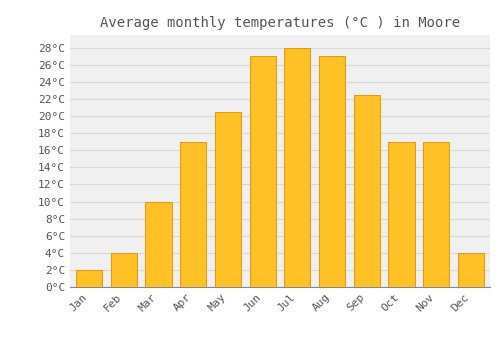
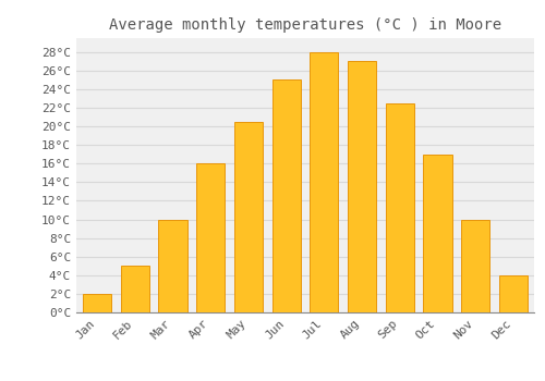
Feb: 4.0°C -> 5.0°C
Apr: 17.0°C -> 16.0°C
Jun: 27.0°C -> 25.0°C
Nov: 17.0°C -> 10.0°C
